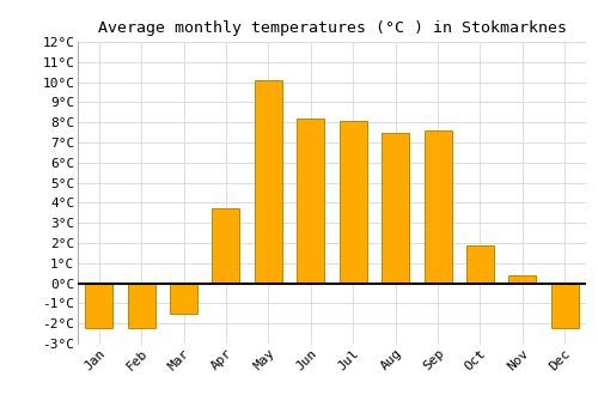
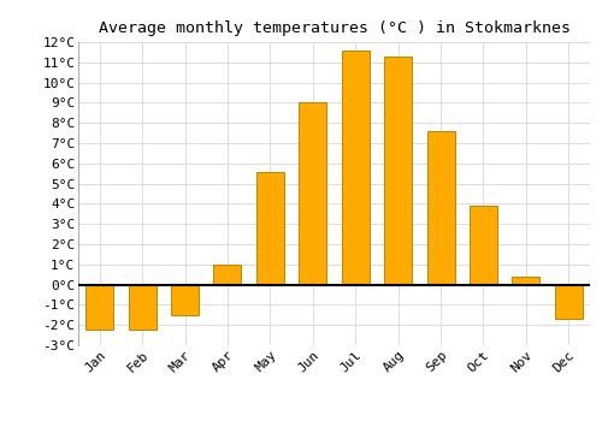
Apr: 3.7°C -> 1.0°C
May: 10.1°C -> 5.6°C
Jun: 8.2°C -> 9.0°C
Jul: 8.1°C -> 11.6°C
Aug: 7.5°C -> 11.3°C
Oct: 1.9°C -> 3.9°C
Dec: -2.2°C -> -1.7°C
